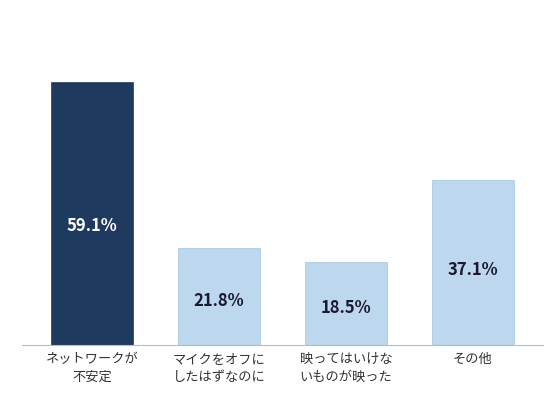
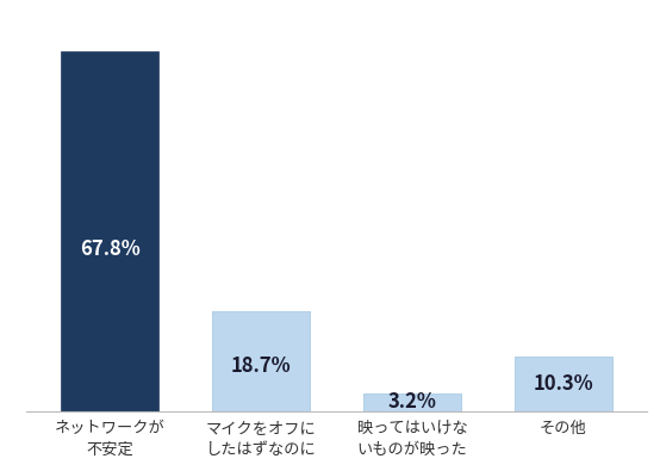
ネットワークが 不安定: 59.1% -> 67.8%
マイクをオフに したはずなのに: 21.8% -> 18.7%
映ってはいけな いものが映った: 18.5% -> 3.2%
その他: 37.1% -> 10.3%
